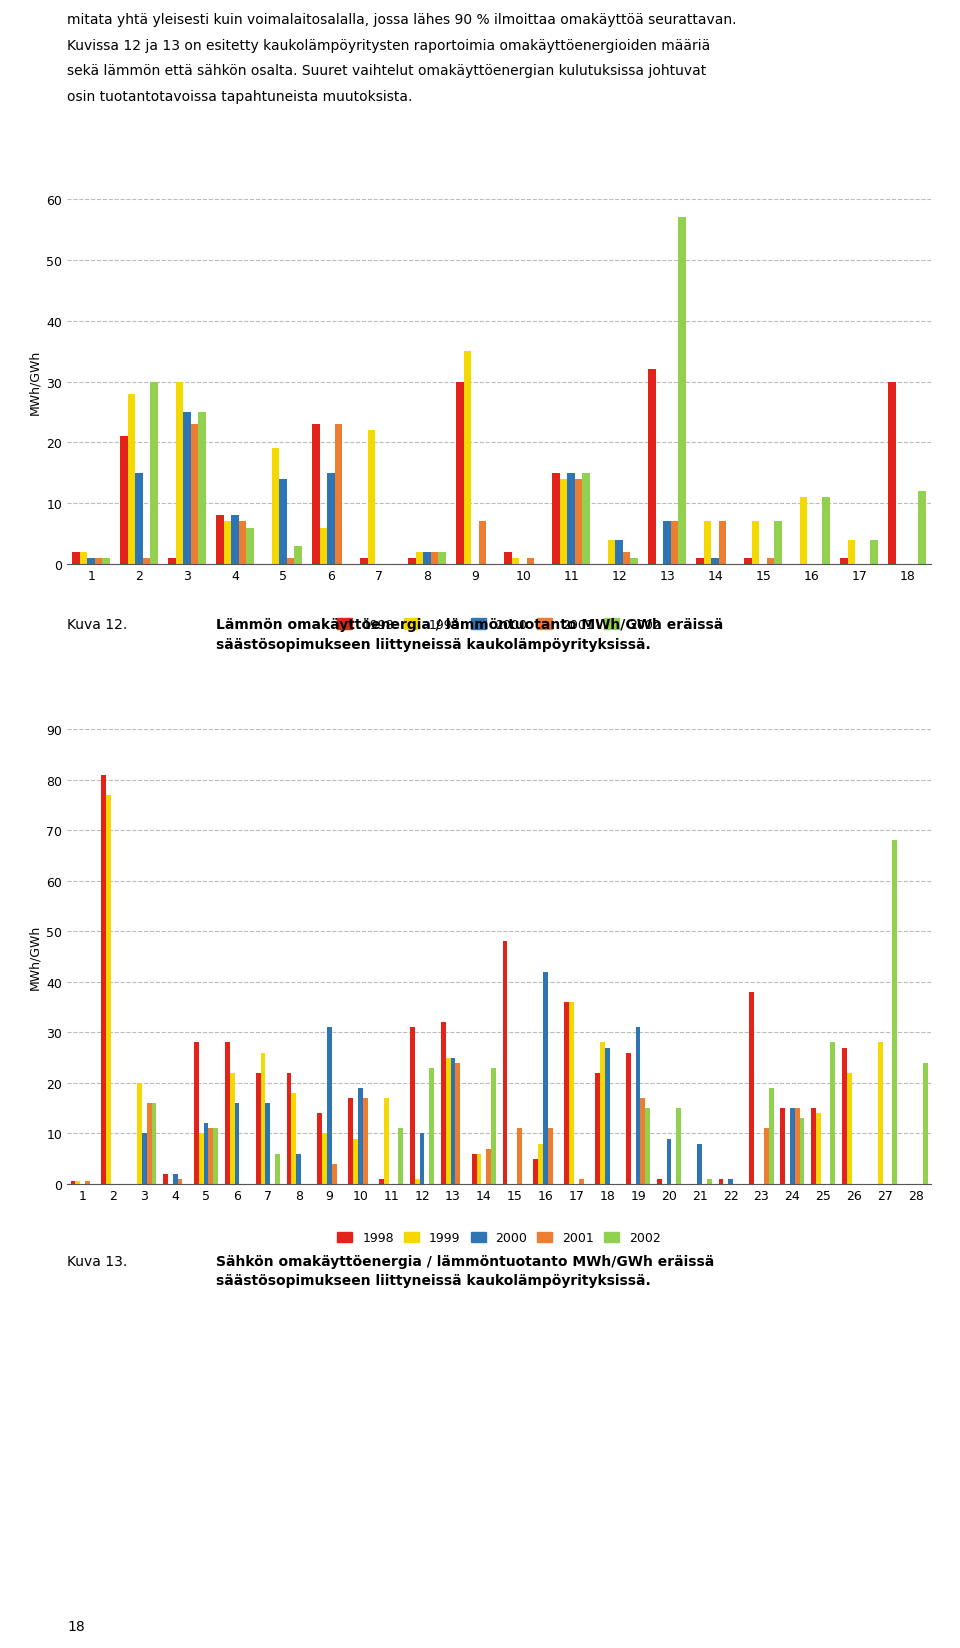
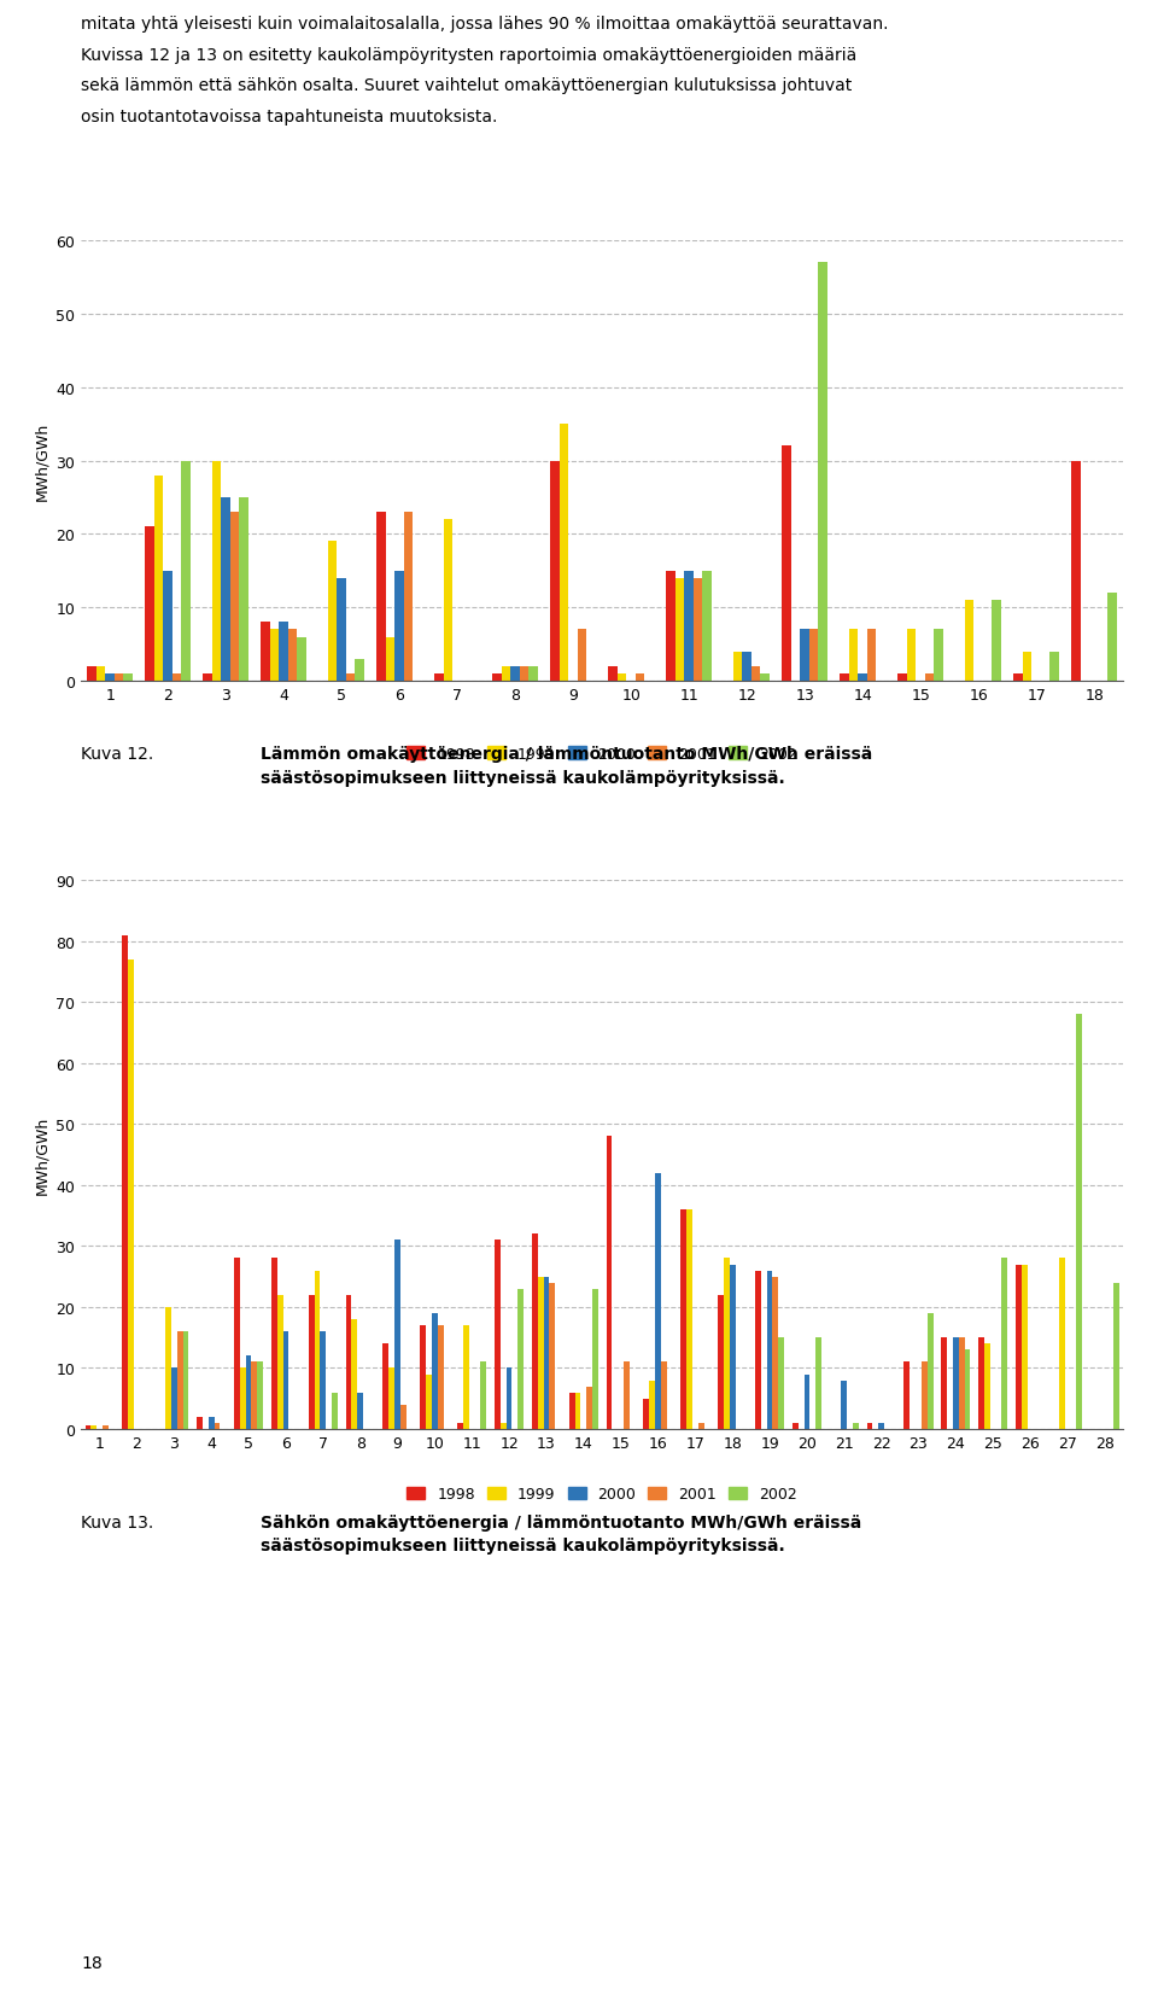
2000/19: 31 -> 26
2001/19: 17.0 -> 25.0
1998/23: 38.0 -> 11.0
1999/26: 22.0 -> 27.0
